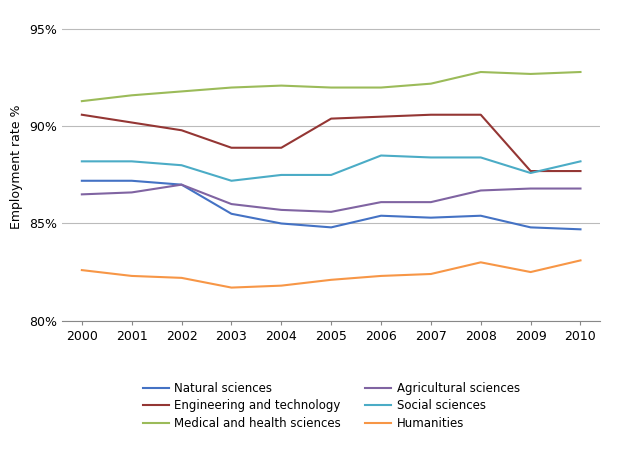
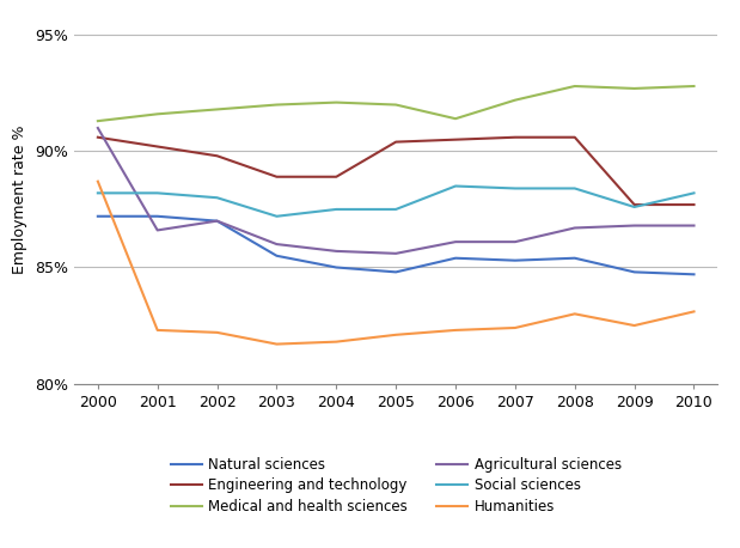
Agricultural sciences/2000: 86.5% -> 91.0%
Humanities/2000: 82.6% -> 88.7%
Medical and health sciences/2006: 92.0% -> 91.4%
